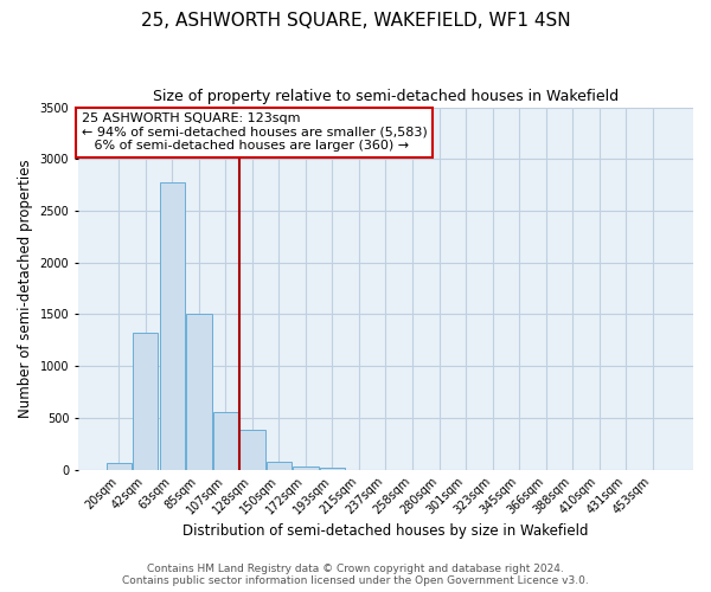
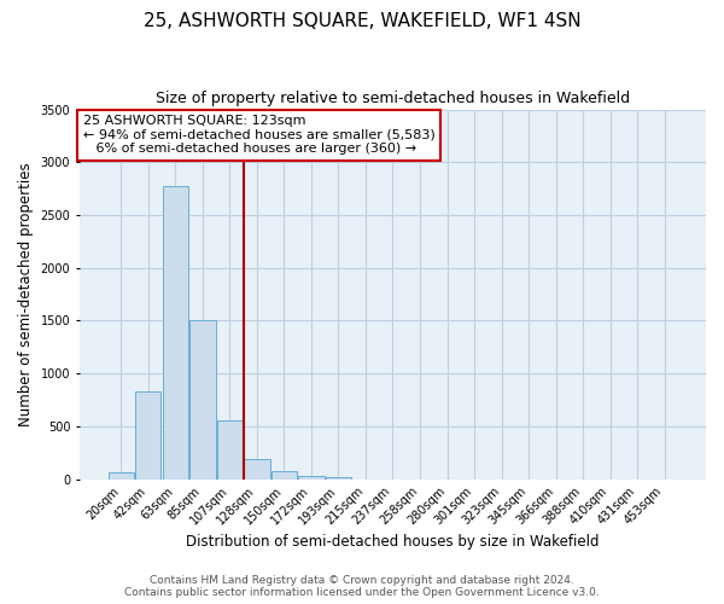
42sqm: 1320 -> 830
128sqm: 380 -> 200
